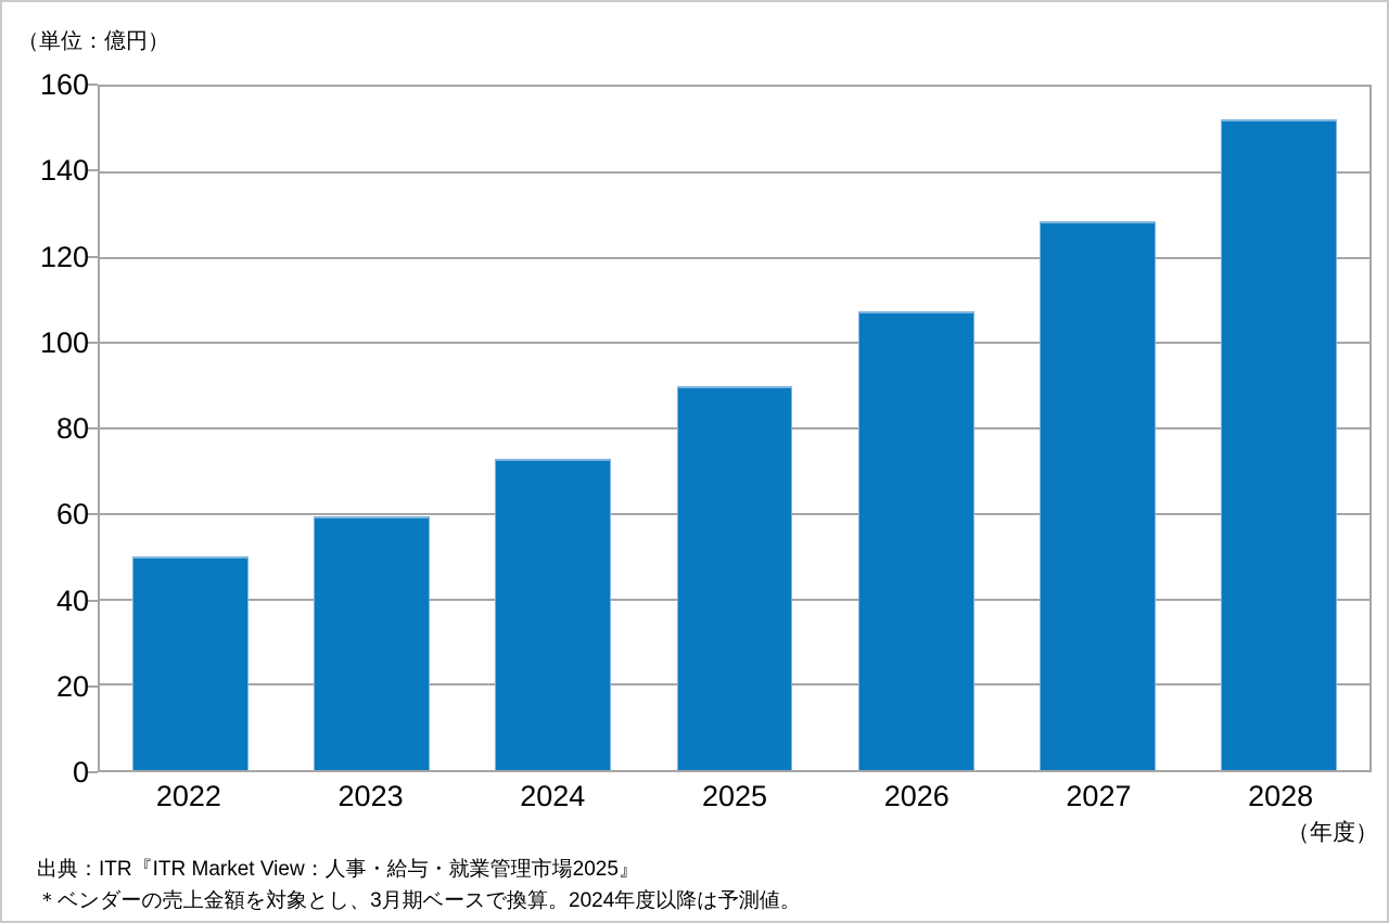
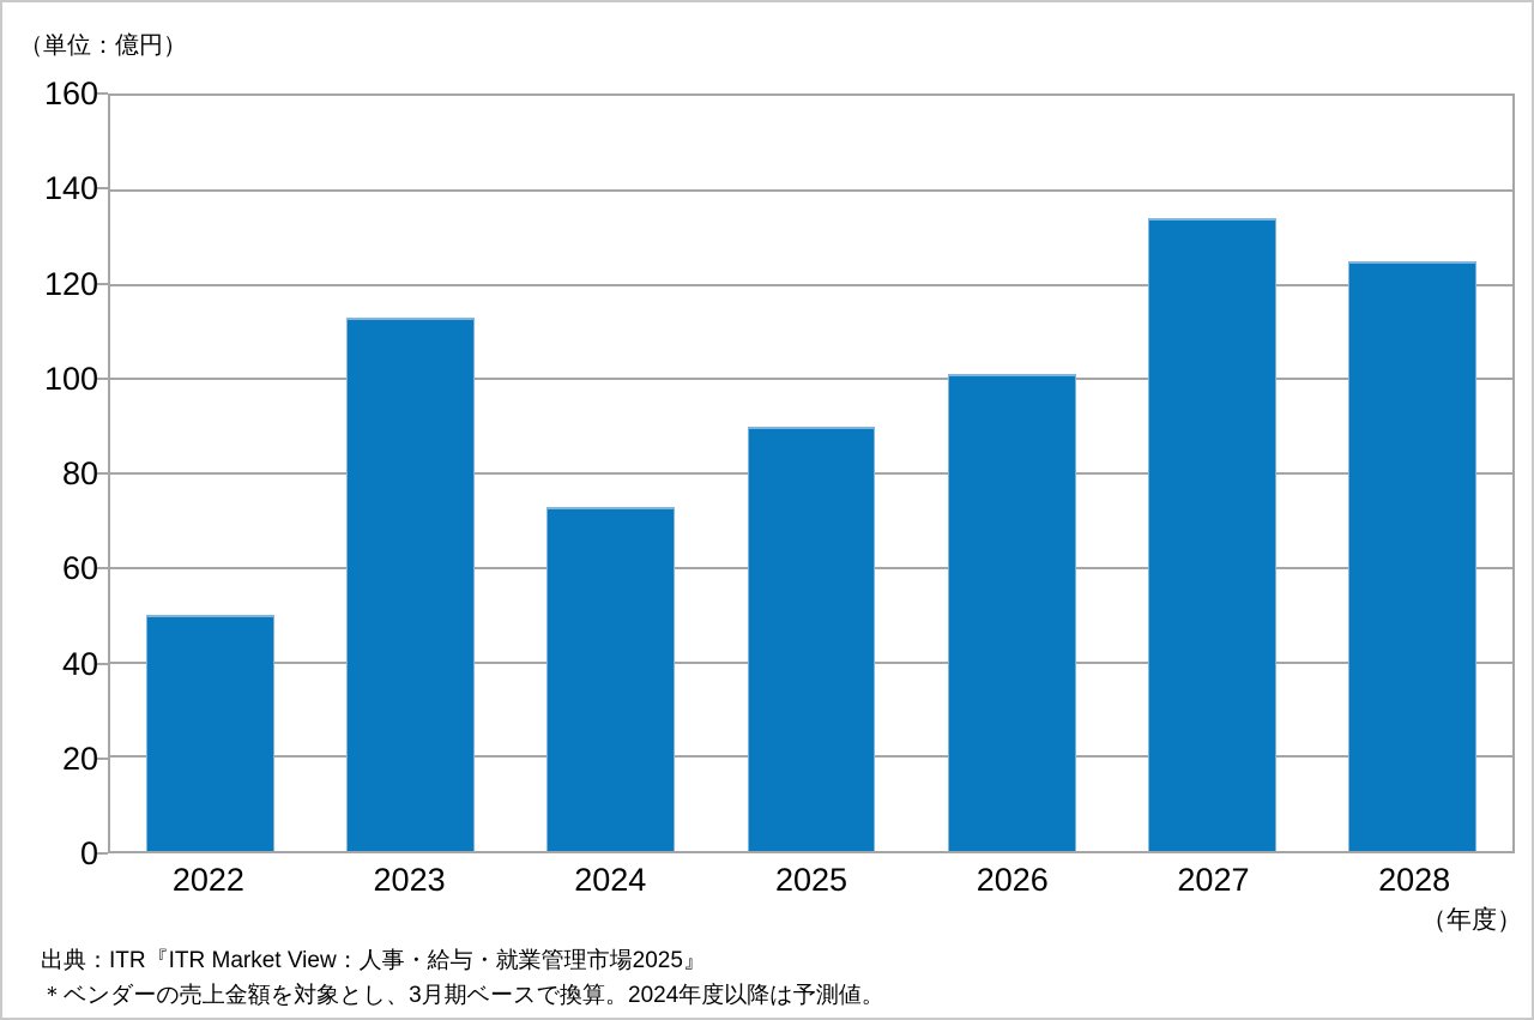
2023: 60 -> 113
2026: 108 -> 101
2027: 128 -> 134
2028: 152 -> 125
